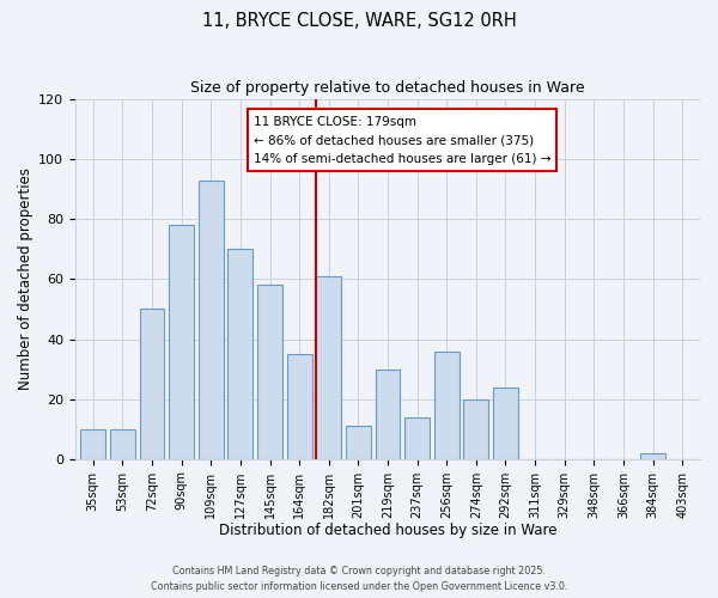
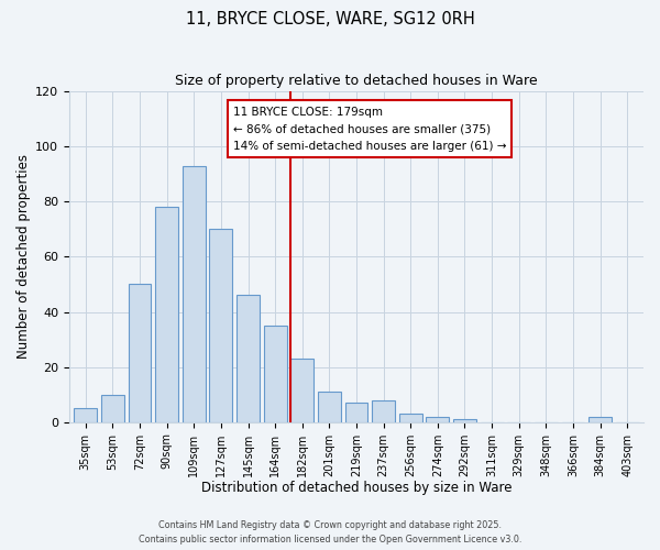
35sqm: 10 -> 5
145sqm: 58 -> 46
182sqm: 61 -> 23
219sqm: 30 -> 7
237sqm: 14 -> 8
256sqm: 36 -> 3
274sqm: 20 -> 2
292sqm: 24 -> 1
